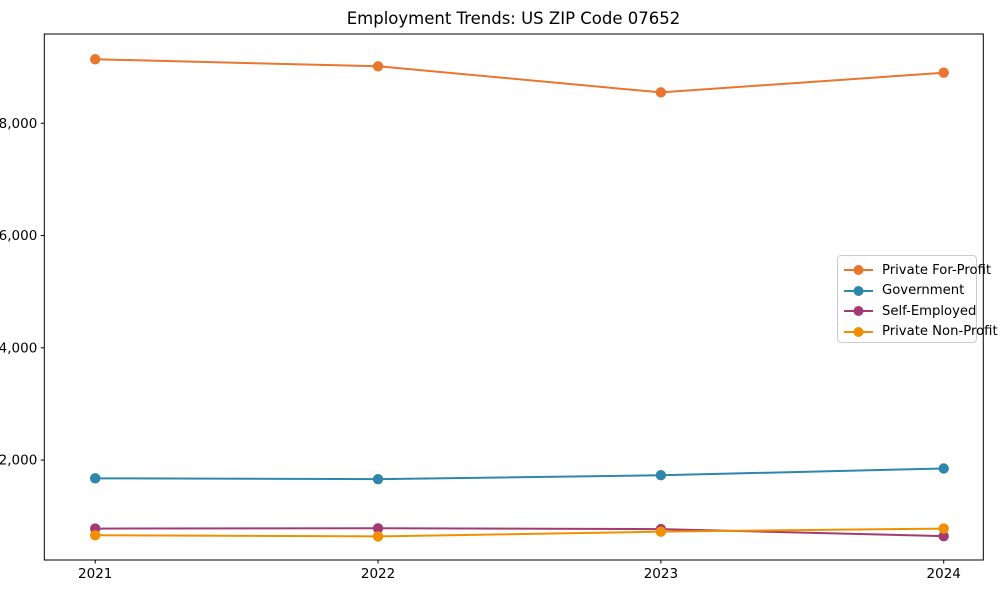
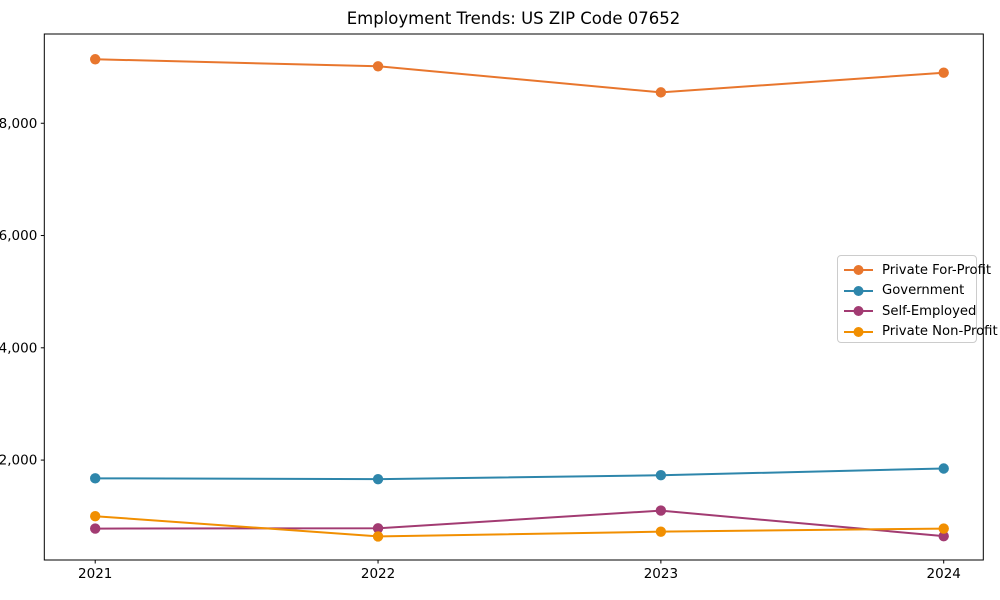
Private Non-Profit/2021: 700 -> 1000
Self-Employed/2023: 800 -> 1100
